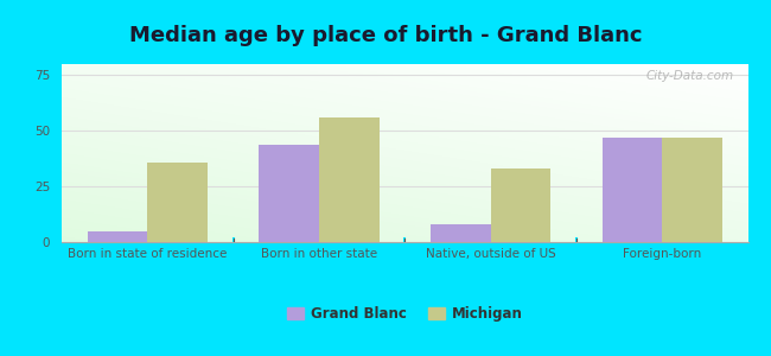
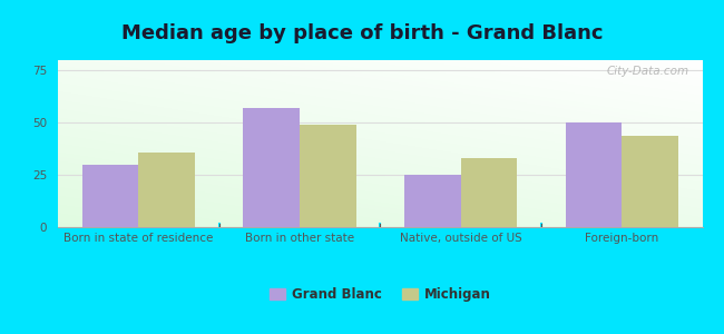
Grand Blanc/Born in state of residence: 5 -> 30
Grand Blanc/Born in other state: 44 -> 57
Michigan/Born in other state: 56 -> 49
Grand Blanc/Native, outside of US: 8 -> 25
Grand Blanc/Foreign-born: 47 -> 50
Michigan/Foreign-born: 47 -> 44
